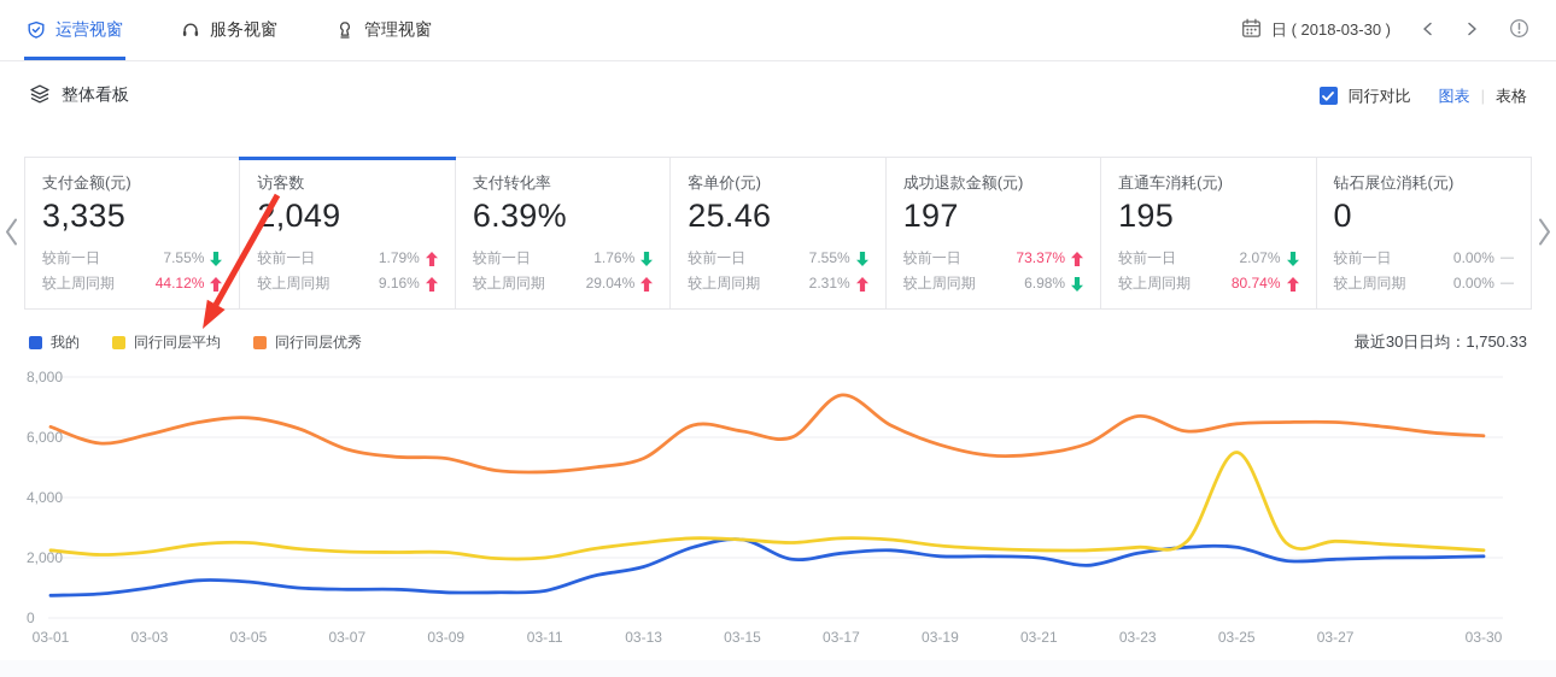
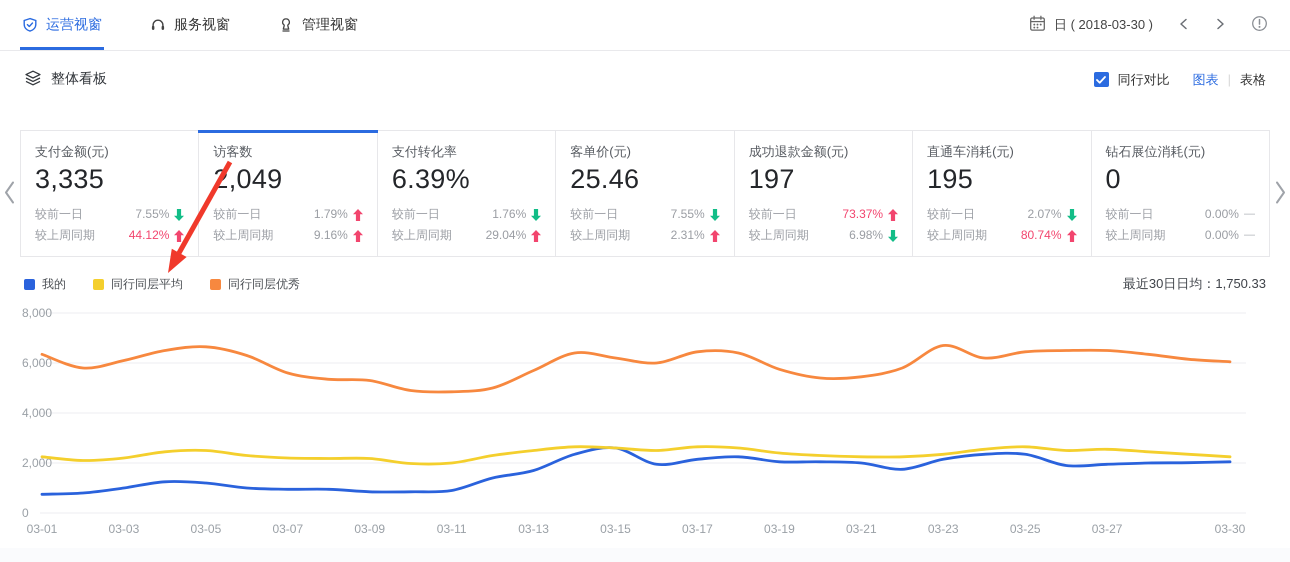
同行同层优秀/03-13: 5300 -> 5700
同行同层优秀/03-17: 7400 -> 6400
同行同层平均/03-25: 5500 -> 2600
